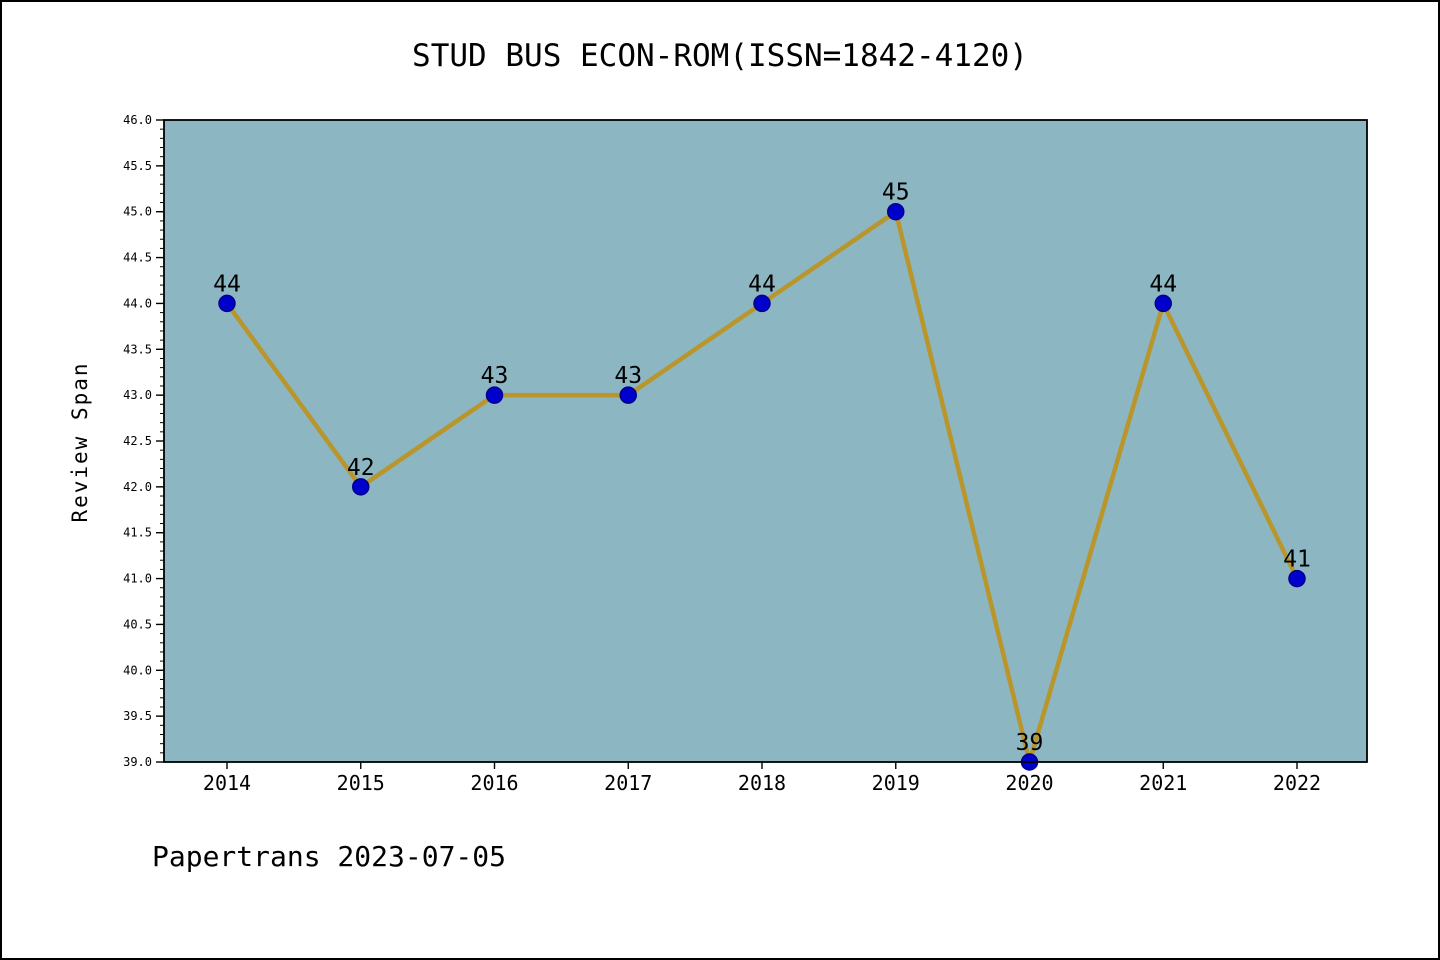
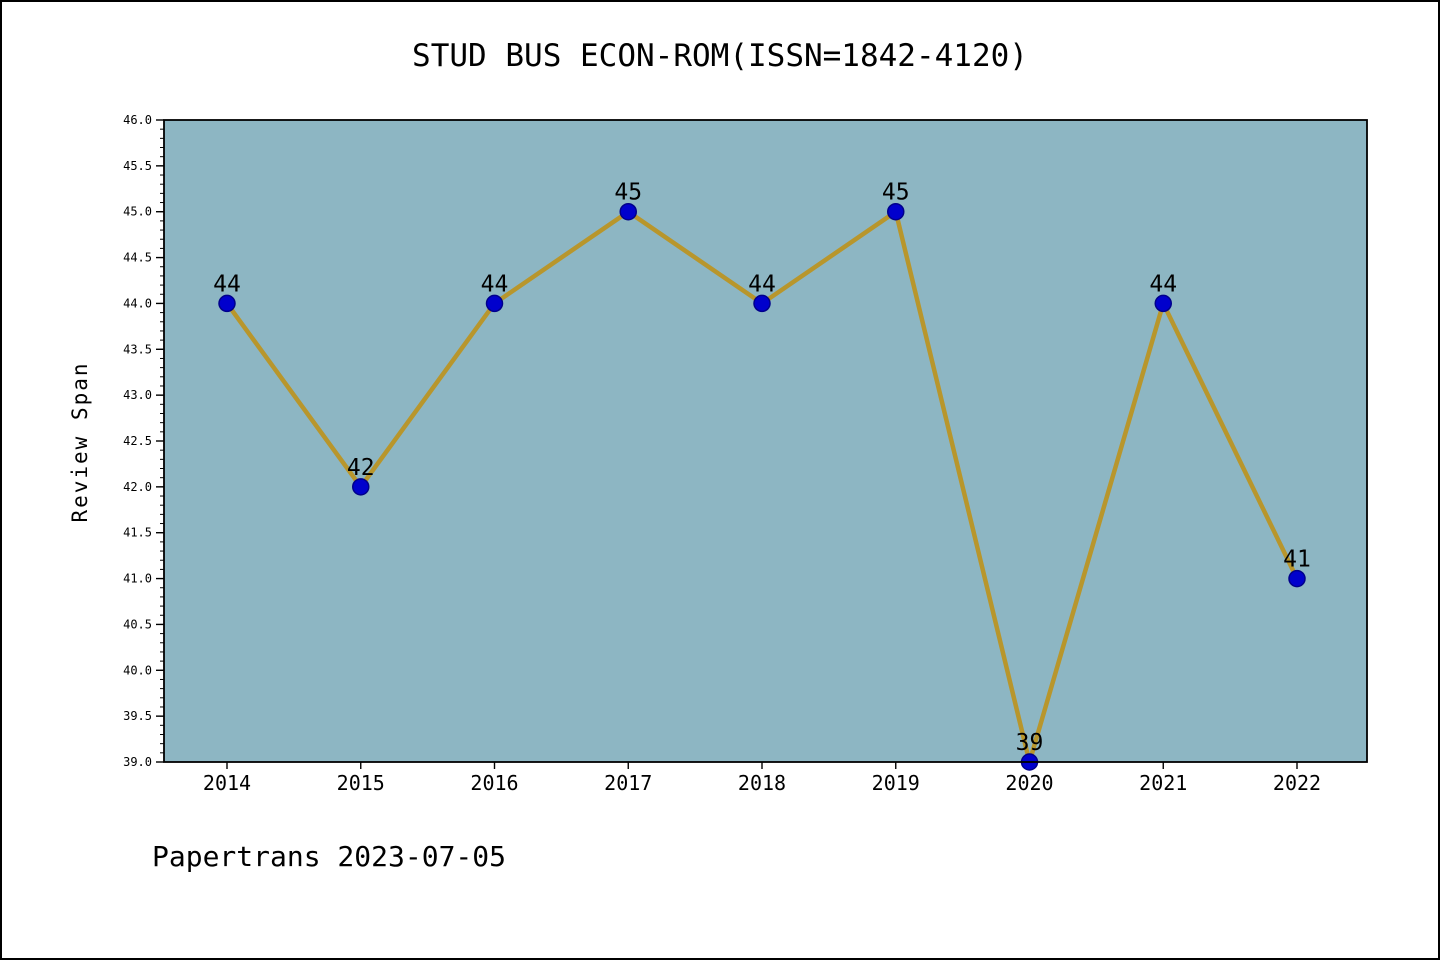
2016: 43 -> 44
2017: 43 -> 45
